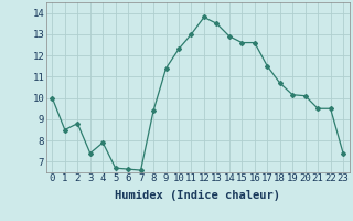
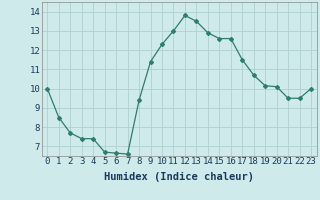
2: 8.8 -> 7.7
4: 7.9 -> 7.4
23: 7.4 -> 10.0
